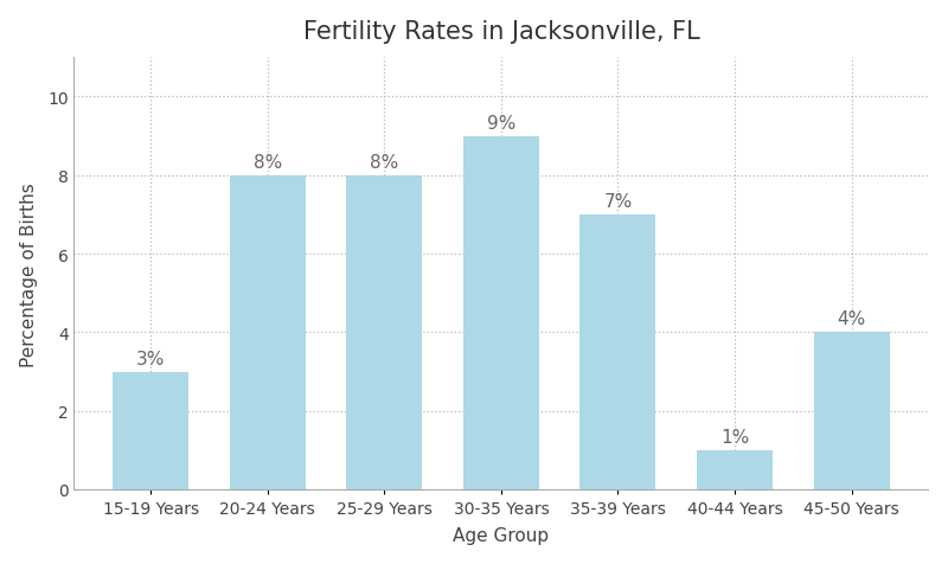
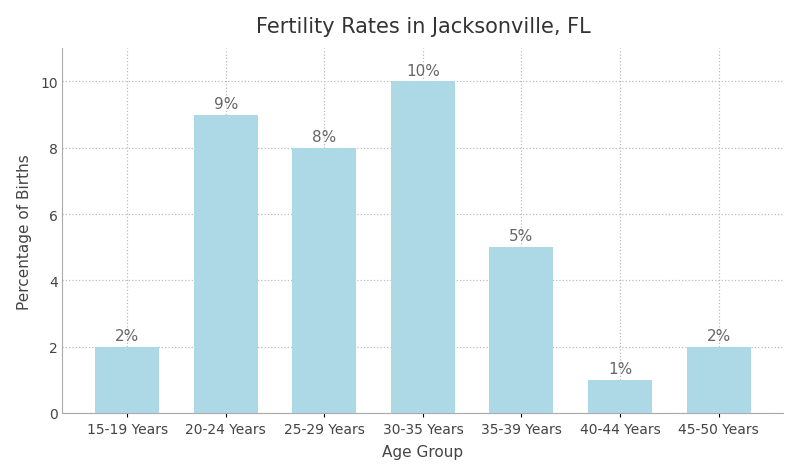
15-19 Years: 3% -> 2%
20-24 Years: 8% -> 9%
30-35 Years: 9% -> 10%
35-39 Years: 7% -> 5%
45-50 Years: 4% -> 2%
